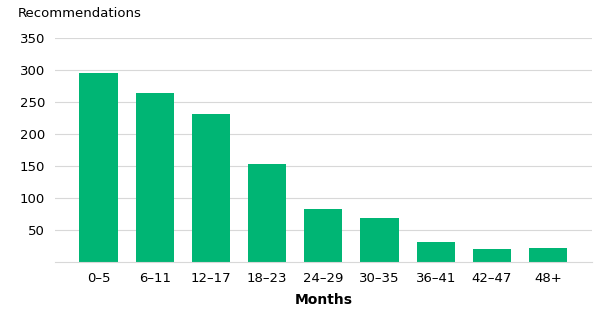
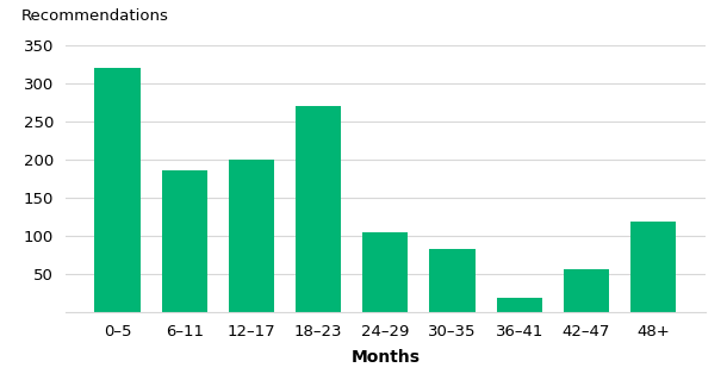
0–5: 295 -> 320
6–11: 264 -> 186
12–17: 231 -> 200
18–23: 153 -> 270
24–29: 83 -> 104
30–35: 69 -> 82
36–41: 31 -> 18
42–47: 19 -> 56
48+: 22 -> 118
